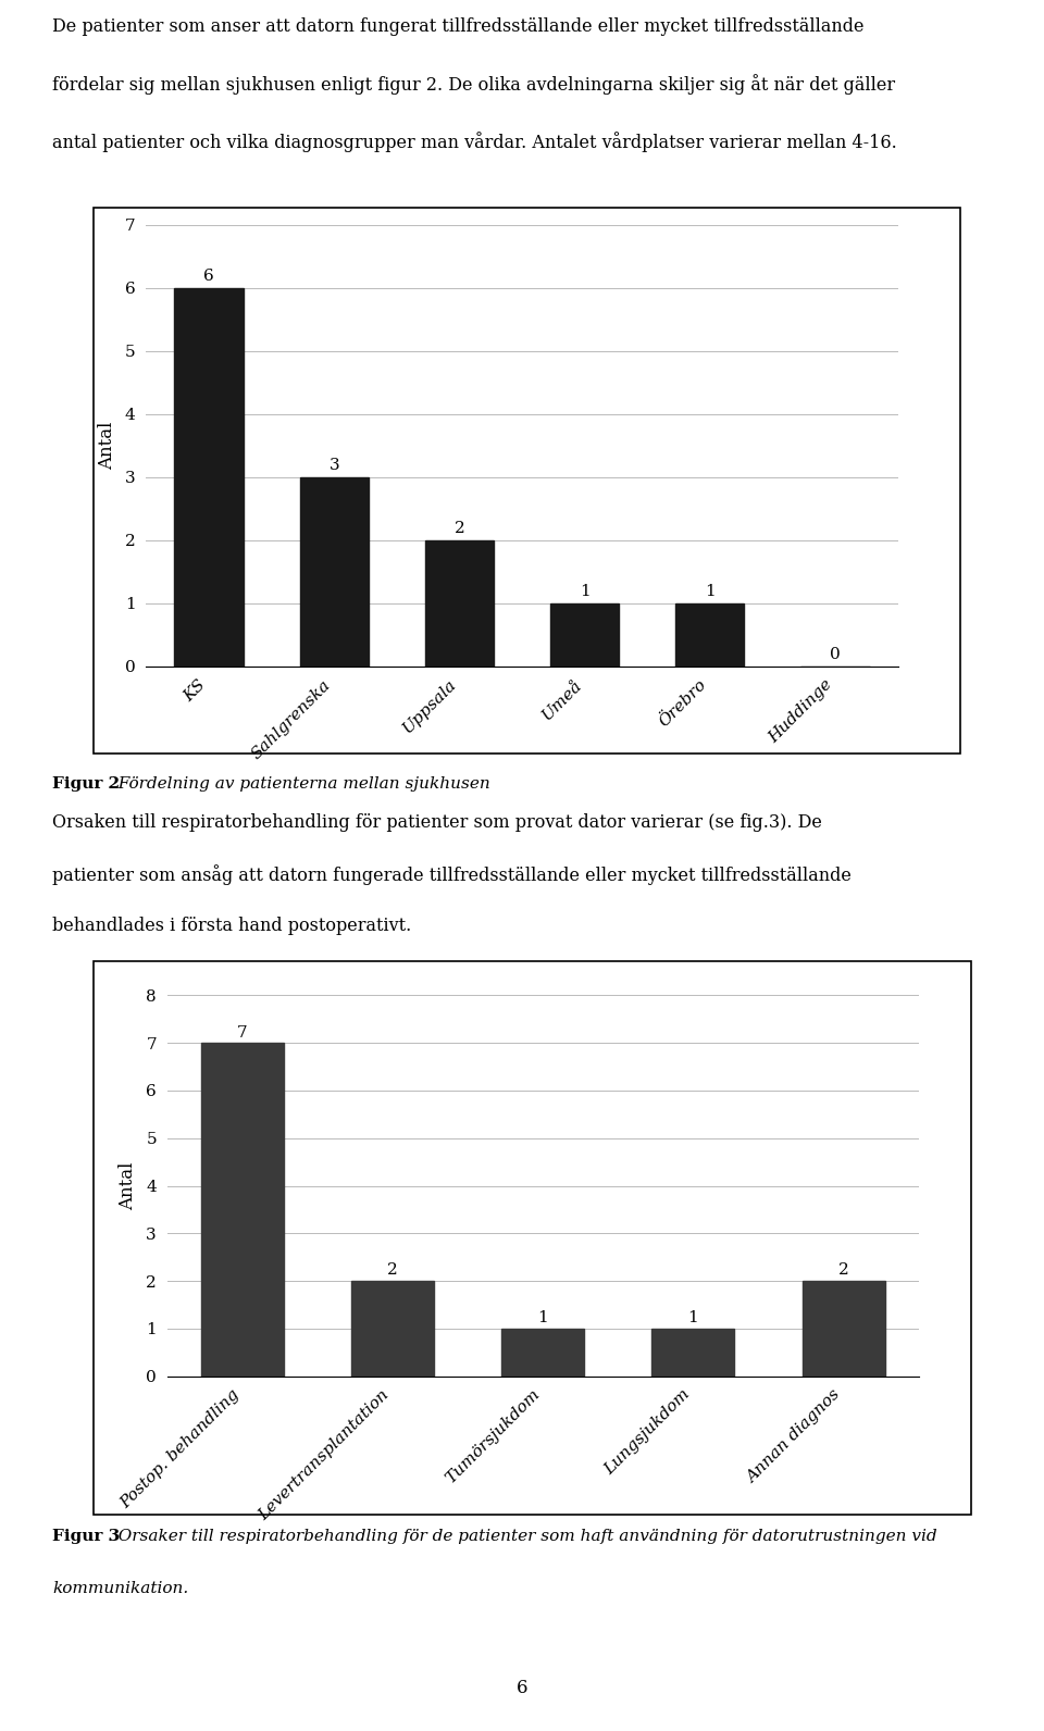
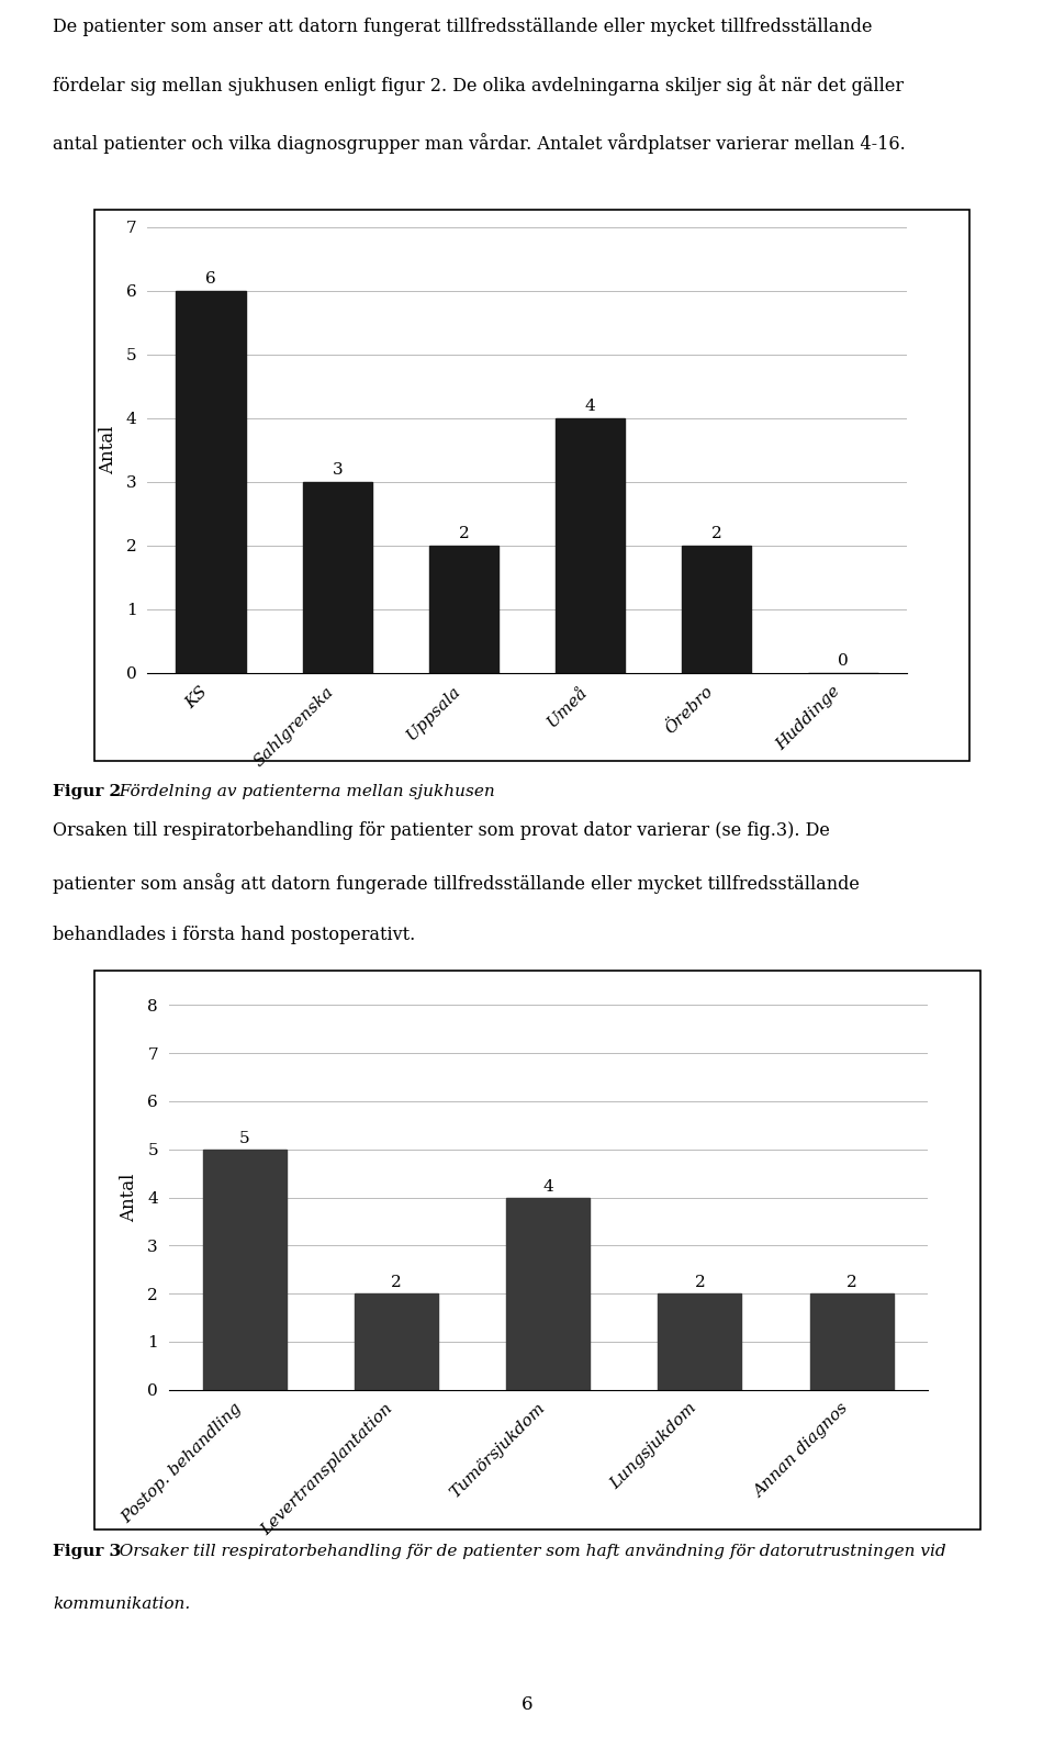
Umeå: 1 -> 4
Örebro: 1 -> 2
Postop. behandling: 7 -> 5
Tumörsjukdom: 1 -> 4
Lungsjukdom: 1 -> 2
